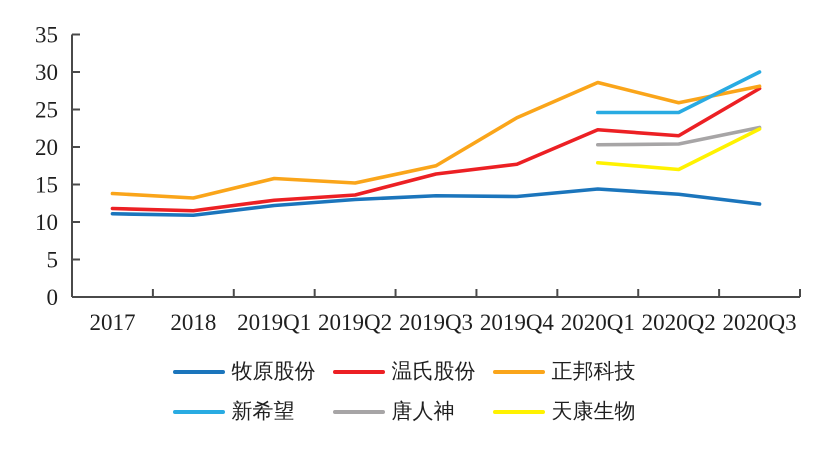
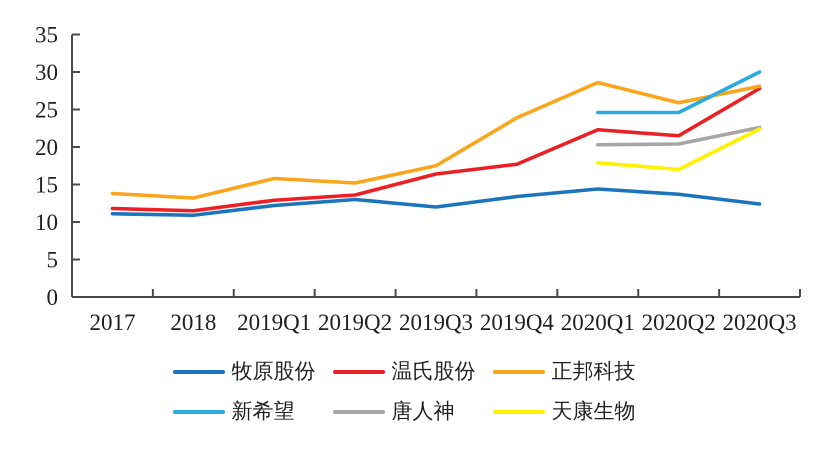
牧原股份/2019Q3: 14 -> 12
